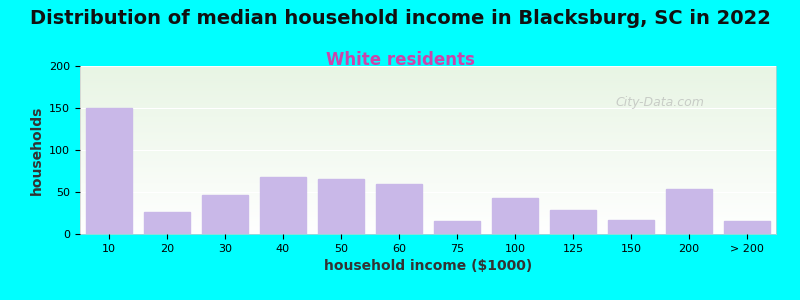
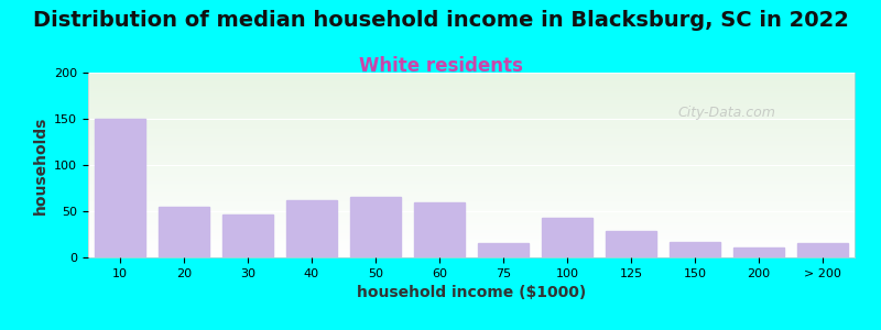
20: 26 -> 55
40: 68 -> 62
200: 54 -> 11
